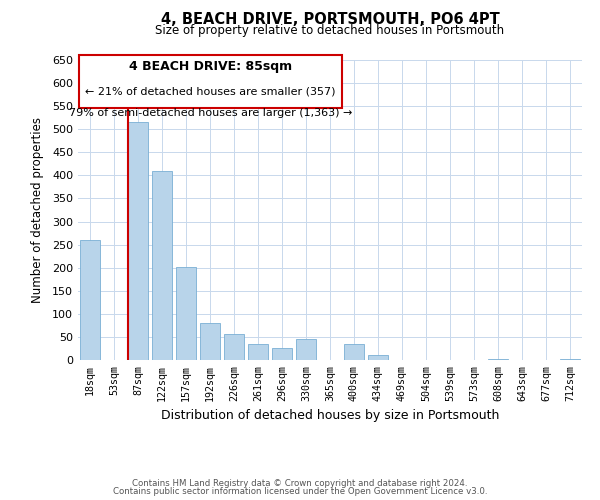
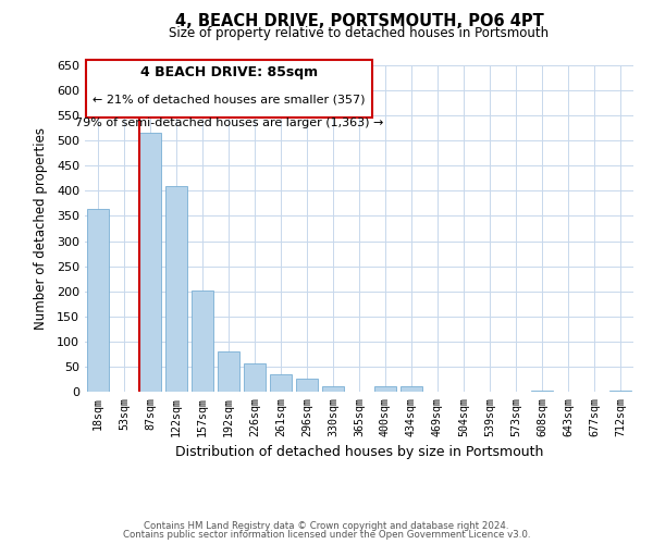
18sqm: 260 -> 365
330sqm: 45 -> 10
400sqm: 35 -> 10
